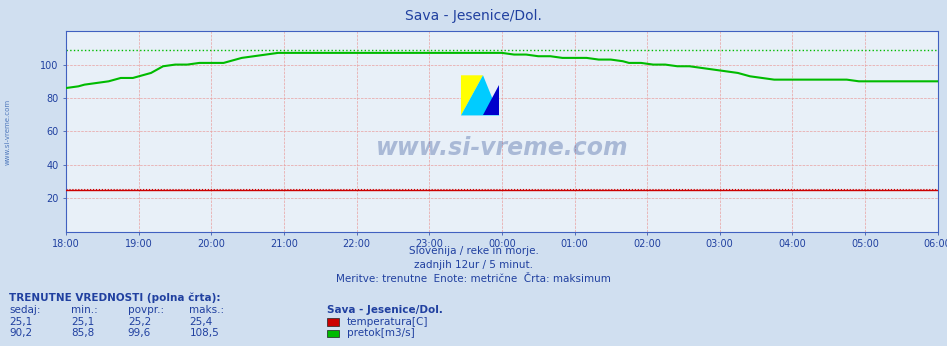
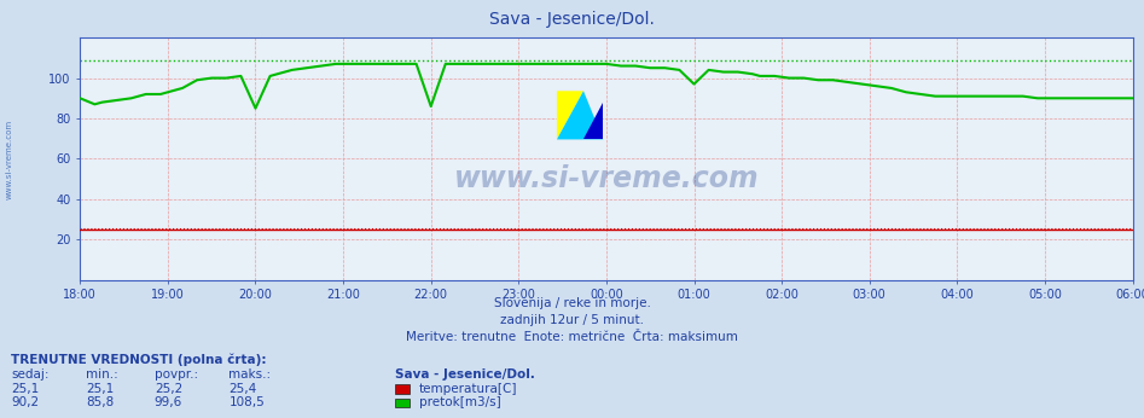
18:00: 86 -> 90
20:00: 101 -> 85
22:00: 107 -> 86
01:00: 104 -> 97
